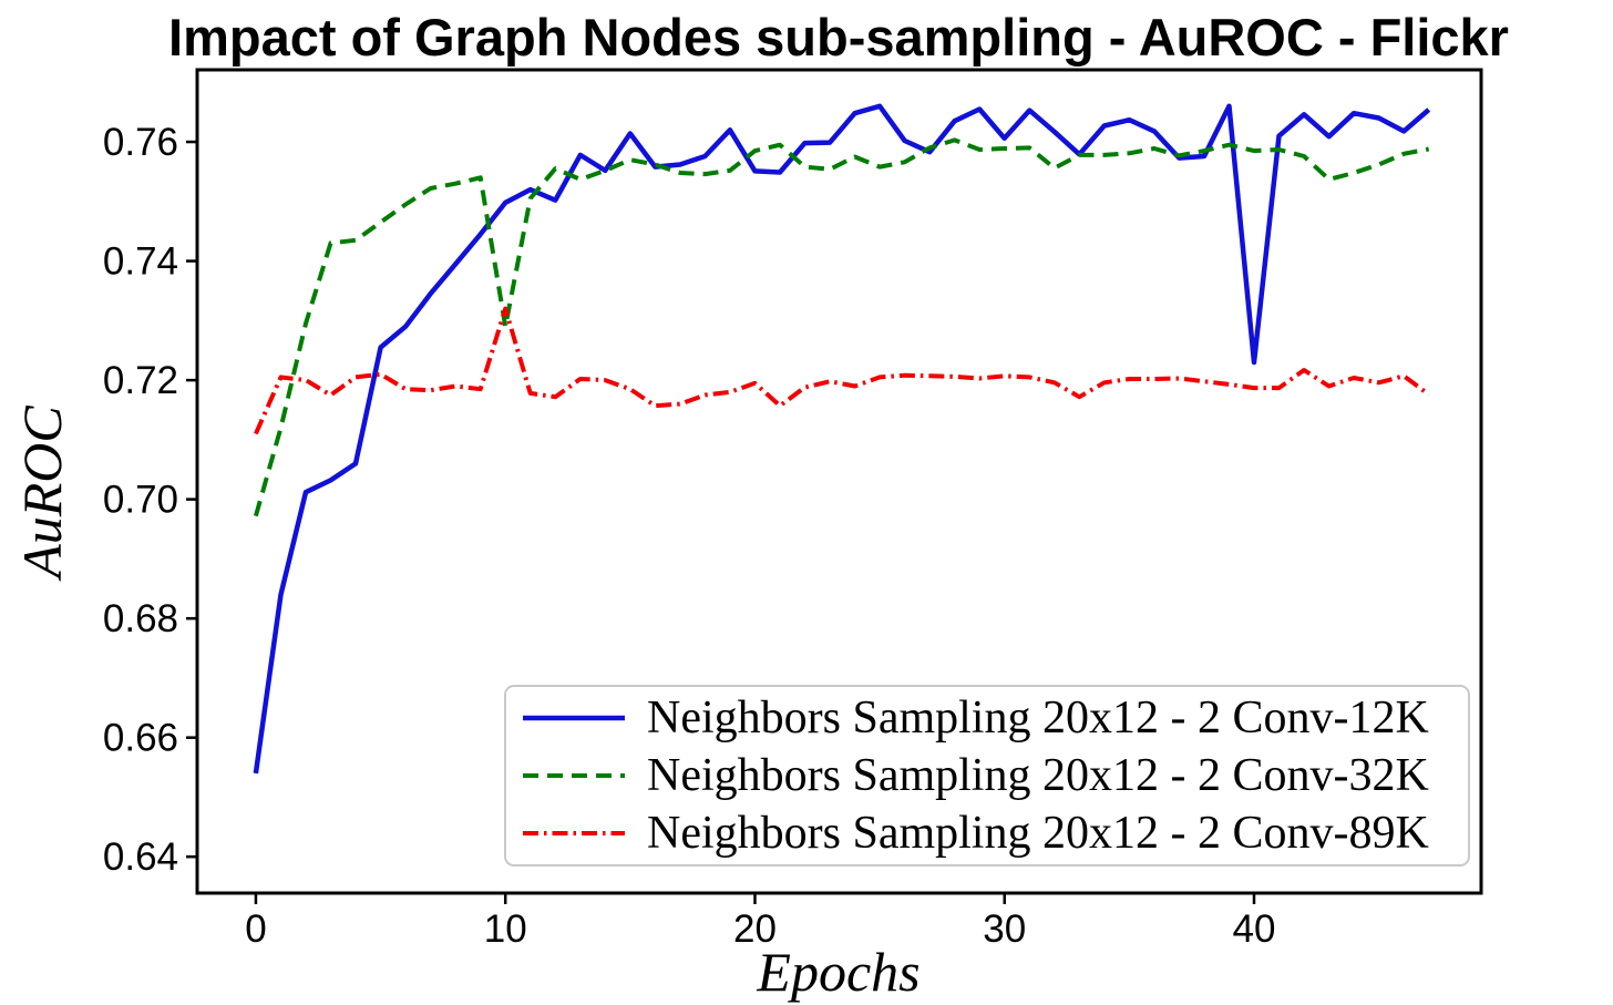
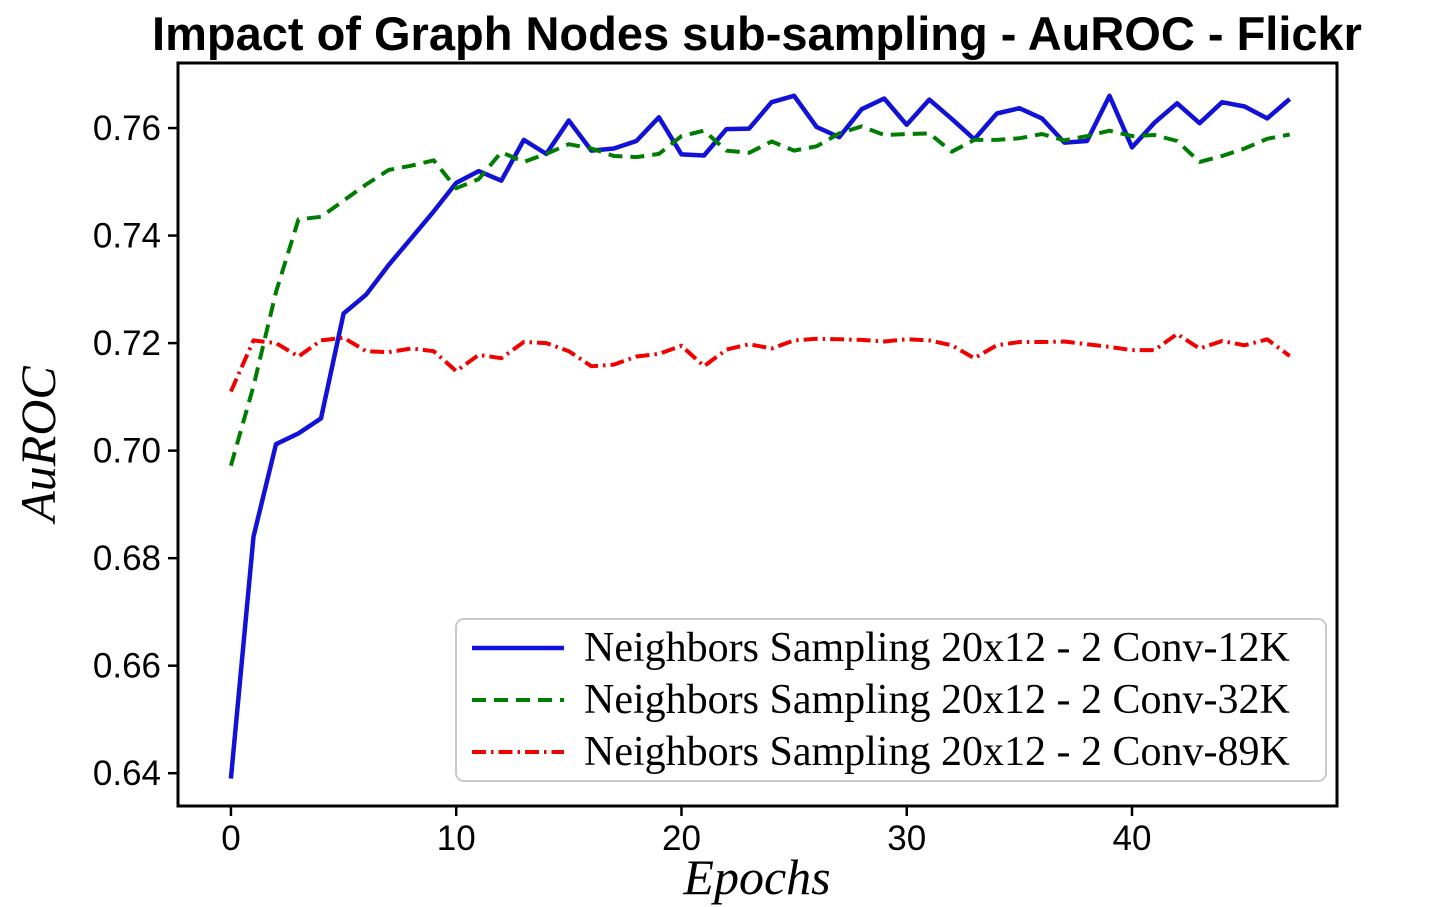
Neighbors Sampling 20x12 - 2 Conv-12K/0: 0.654 -> 0.639
Neighbors Sampling 20x12 - 2 Conv-32K/10: 0.729 -> 0.749
Neighbors Sampling 20x12 - 2 Conv-89K/10: 0.732 -> 0.715
Neighbors Sampling 20x12 - 2 Conv-12K/40: 0.723 -> 0.756
